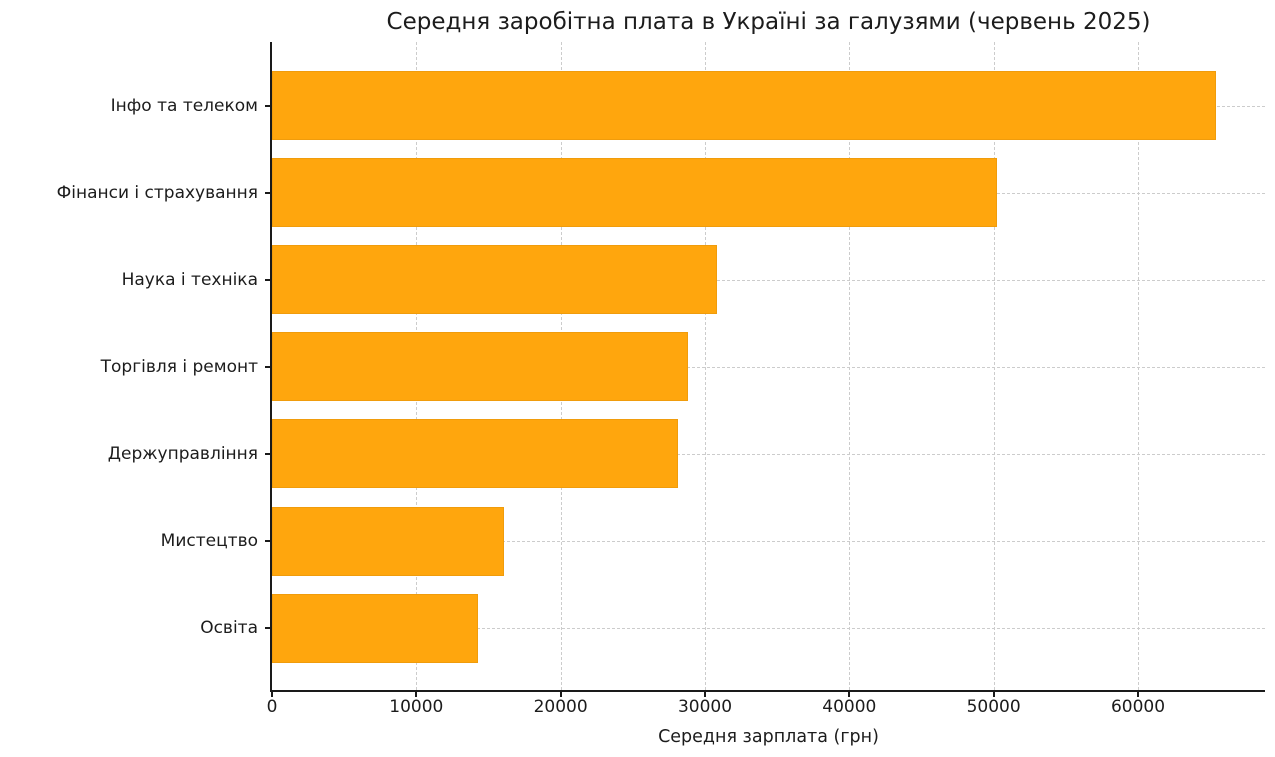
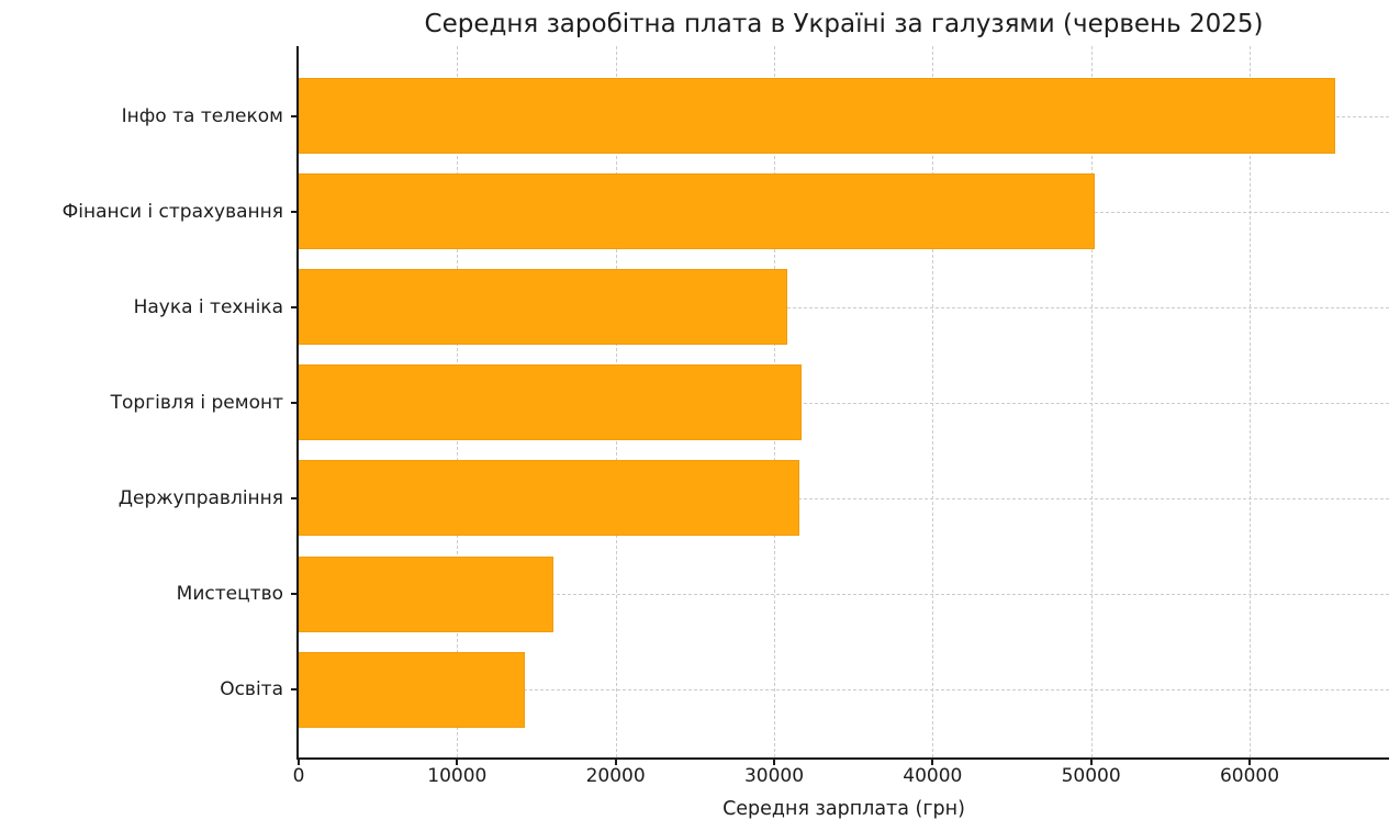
Торгівля і ремонт: 28800 -> 31700
Держуправління: 28100 -> 31600
